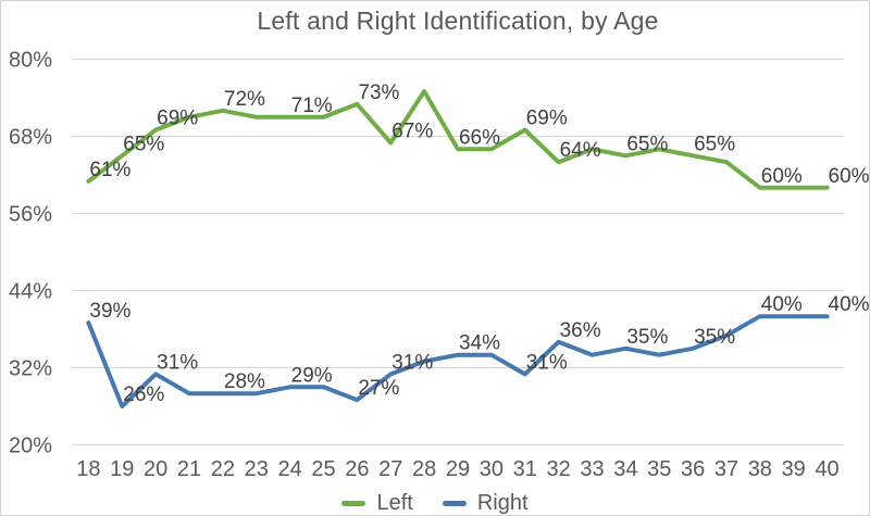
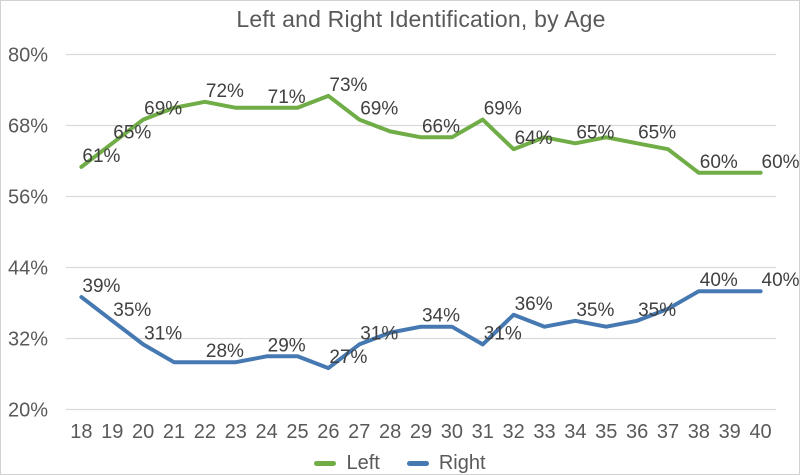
Right/19: 26% -> 35%
Left/27: 67% -> 69%
Left/28: 75% -> 67%
